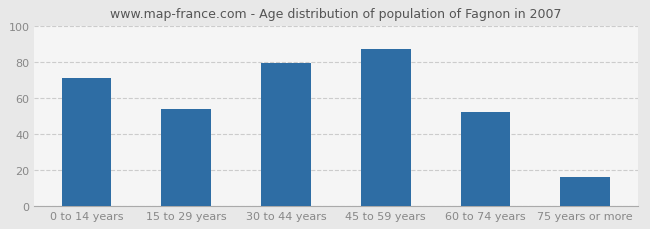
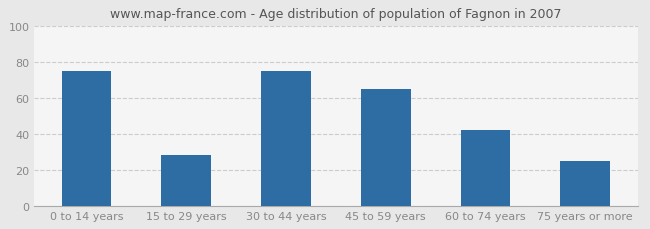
0 to 14 years: 71 -> 75
15 to 29 years: 54 -> 28
30 to 44 years: 79 -> 75
45 to 59 years: 87 -> 65
60 to 74 years: 52 -> 42
75 years or more: 16 -> 25
